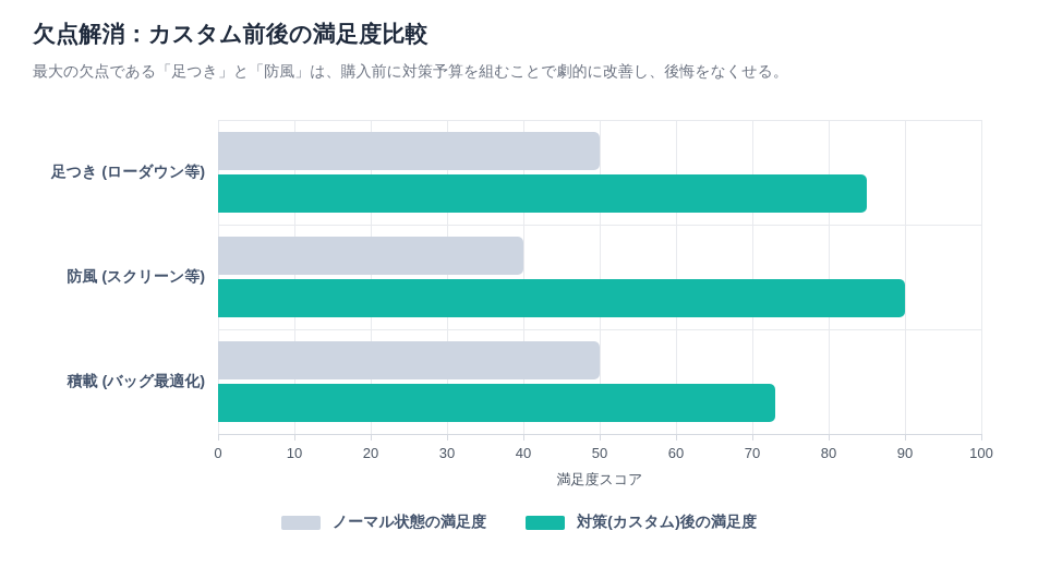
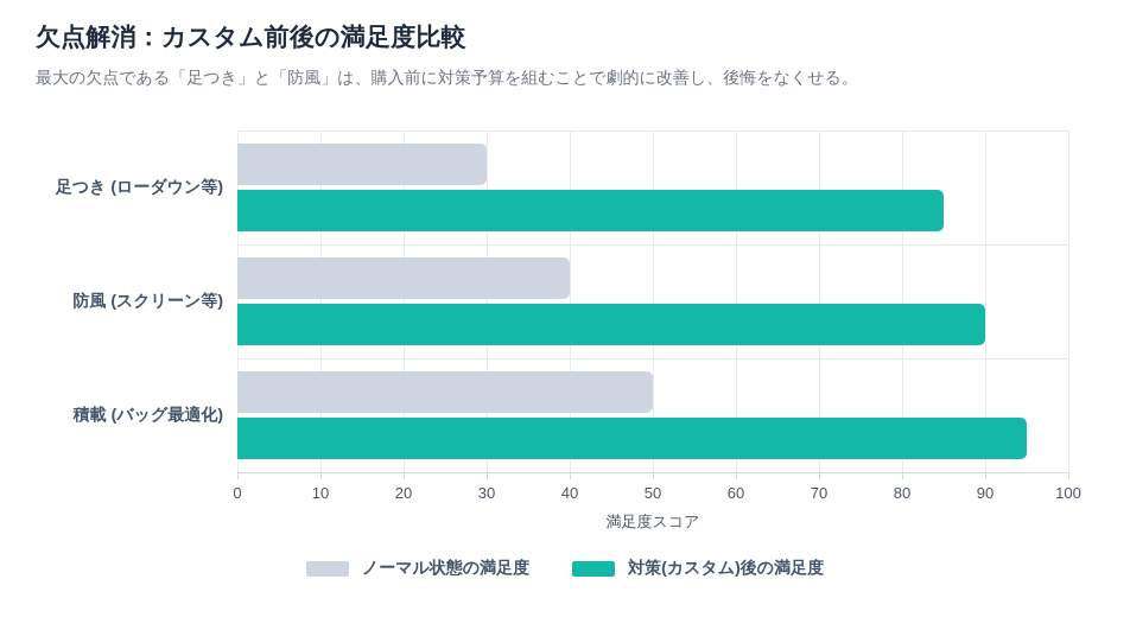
ノーマル状態の満足度/足つき (ローダウン等): 50 -> 30
対策(カスタム)後の満足度/積載 (バッグ最適化): 73 -> 95
